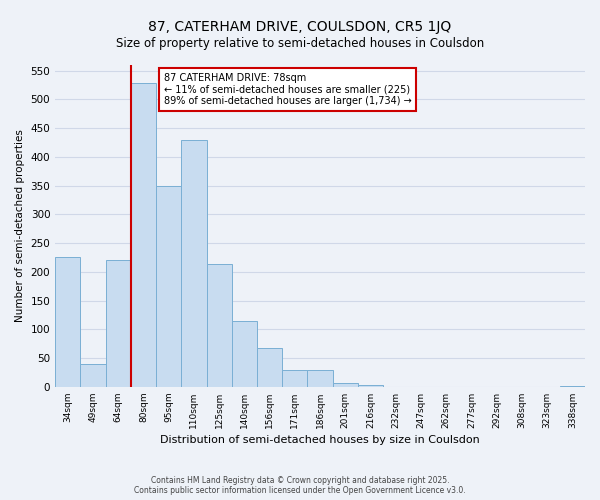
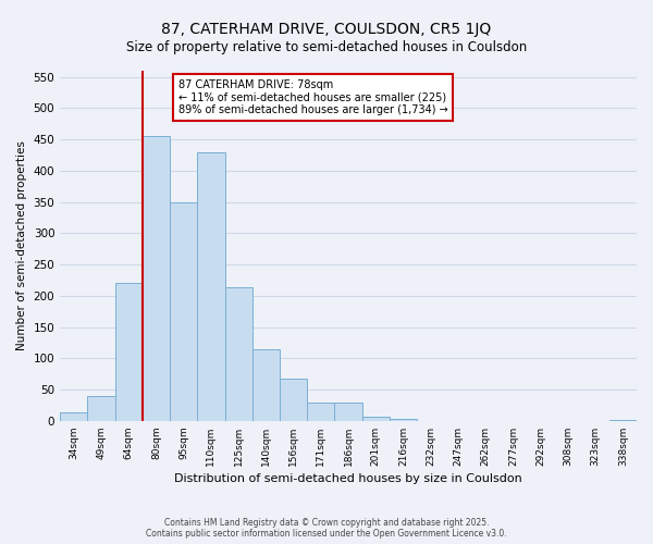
34sqm: 226 -> 13
80sqm: 528 -> 455
